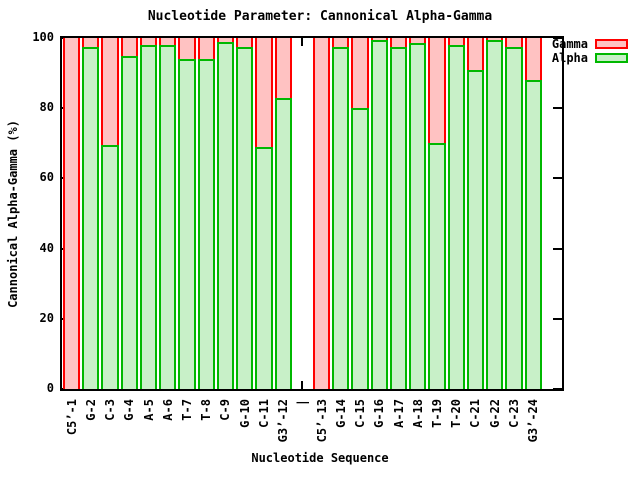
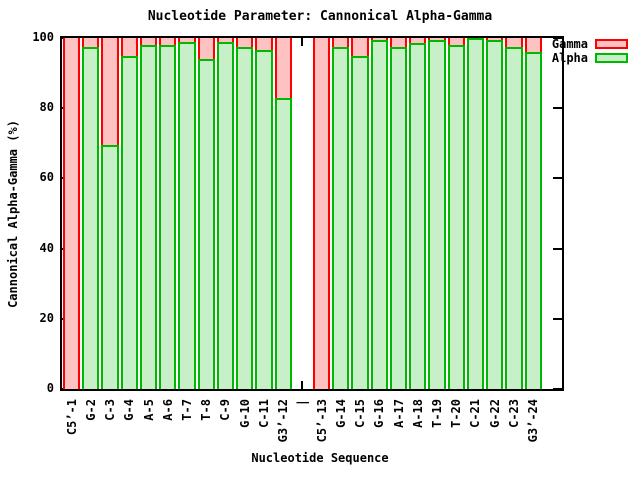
Alpha/T-7: 94 -> 99
Alpha/C-11: 69 -> 96
Alpha/C-15: 80 -> 95
Alpha/T-19: 70 -> 100
Alpha/C-21: 91 -> 100
Alpha/G3’-24: 88 -> 96
